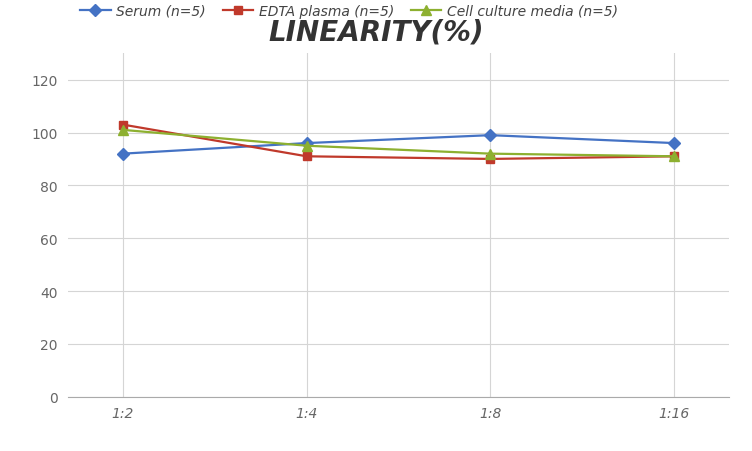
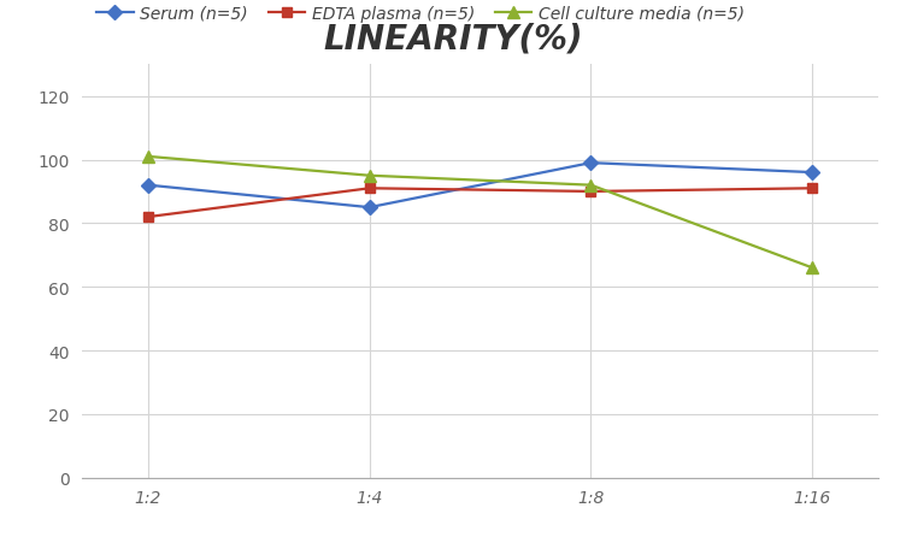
EDTA plasma (n=5)/1:2: 103 -> 82
Serum (n=5)/1:4: 96 -> 85
Cell culture media (n=5)/1:16: 91 -> 66
